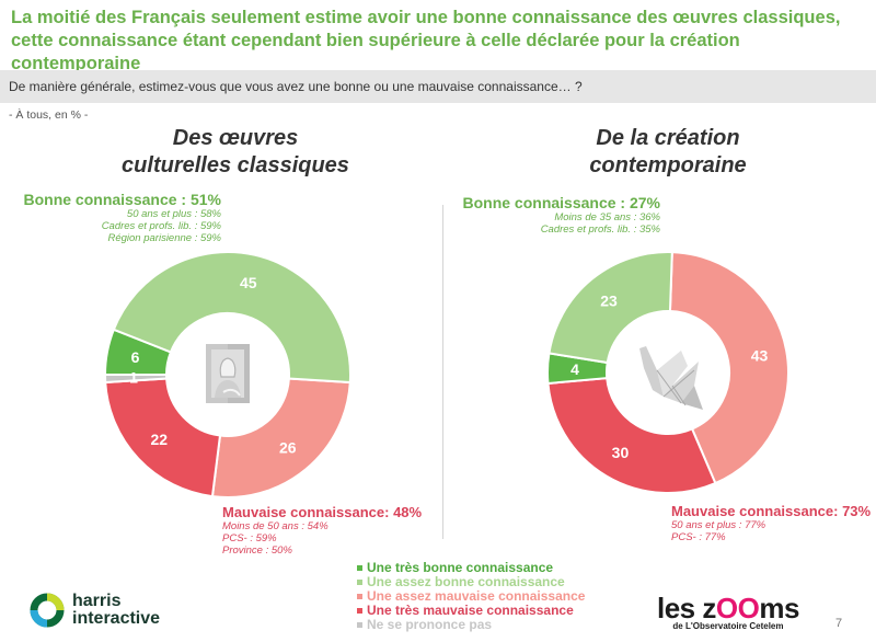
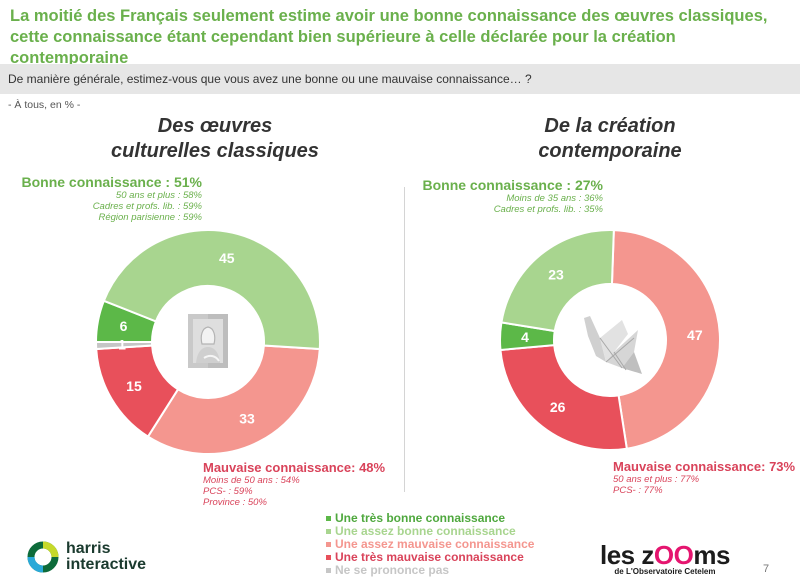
Des œuvres culturelles classiques/Une assez mauvaise connaissance: 26 -> 33
Des œuvres culturelles classiques/Une très mauvaise connaissance: 22 -> 15
De la création contemporaine/Une assez mauvaise connaissance: 43 -> 47
De la création contemporaine/Une très mauvaise connaissance: 30 -> 26
